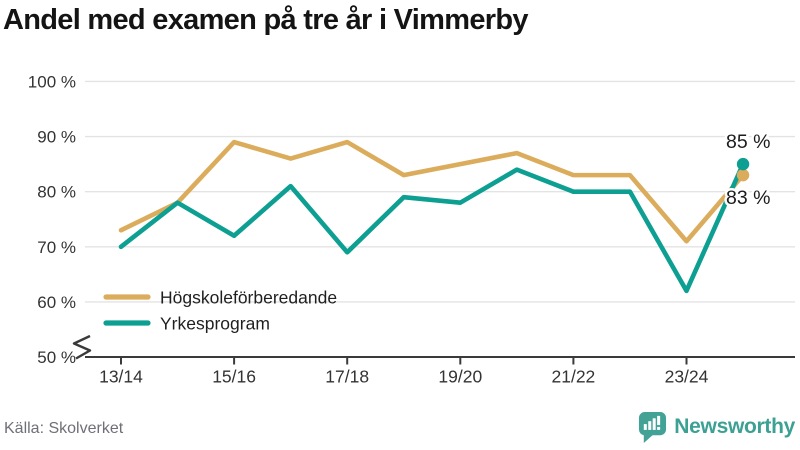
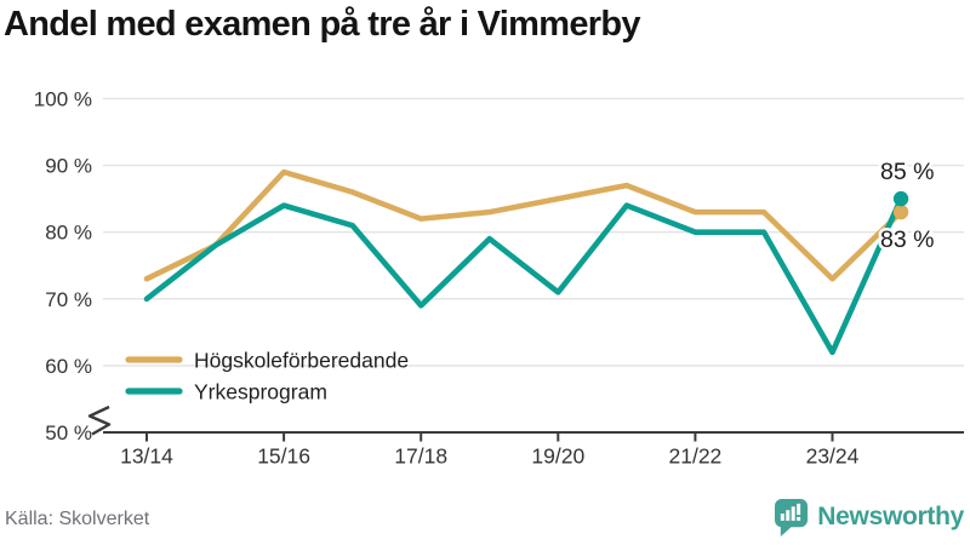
Yrkesprogram/15/16: 72% -> 84%
Högskoleförberedande/17/18: 89% -> 82%
Yrkesprogram/19/20: 78% -> 71%
Högskoleförberedande/23/24: 71% -> 73%
